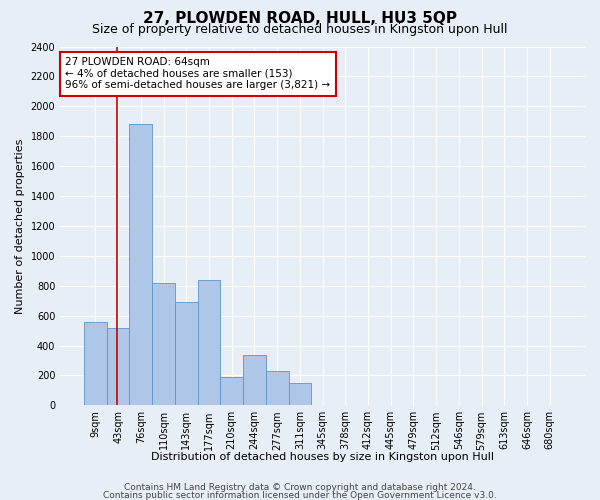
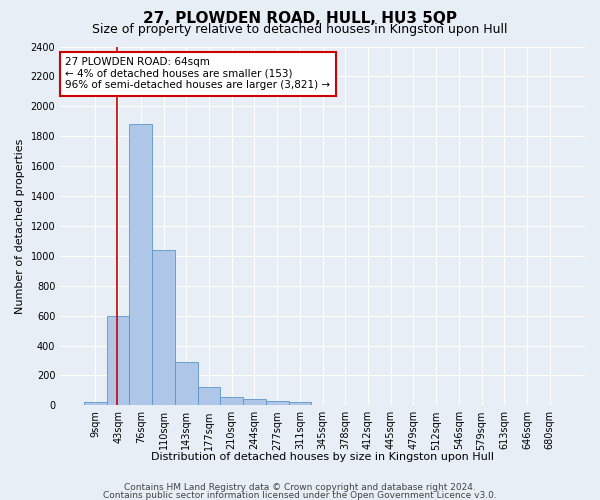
9sqm: 560 -> 20
43sqm: 520 -> 600
110sqm: 820 -> 1040
143sqm: 690 -> 290
177sqm: 840 -> 120
210sqm: 190 -> 60
244sqm: 340 -> 40
277sqm: 230 -> 30
311sqm: 150 -> 20
